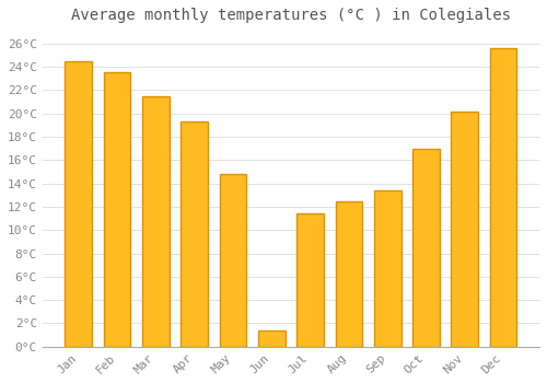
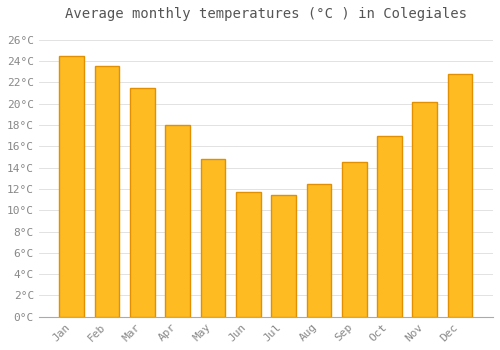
Apr: 19.3°C -> 18.0°C
Jun: 1.4°C -> 11.7°C
Sep: 13.4°C -> 14.5°C
Dec: 25.6°C -> 22.8°C
